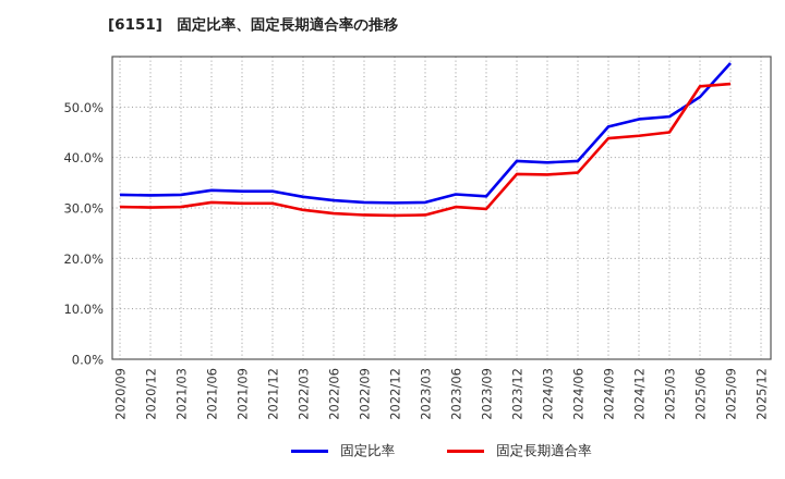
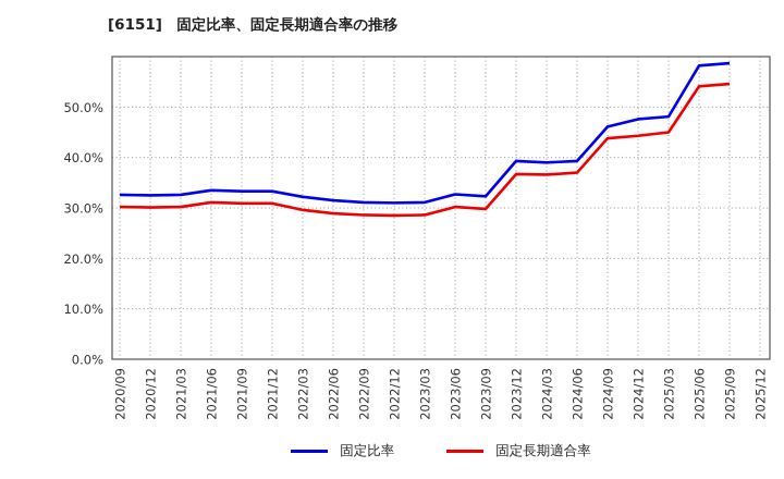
固定比率/2025/06: 52% -> 58%
